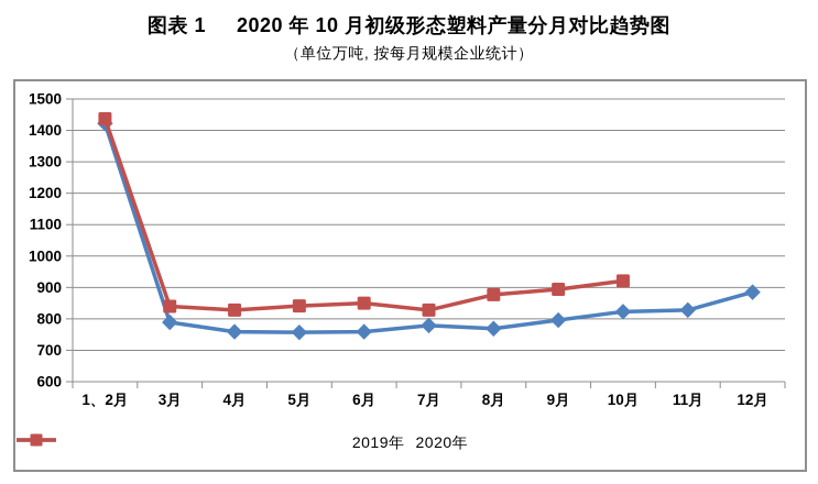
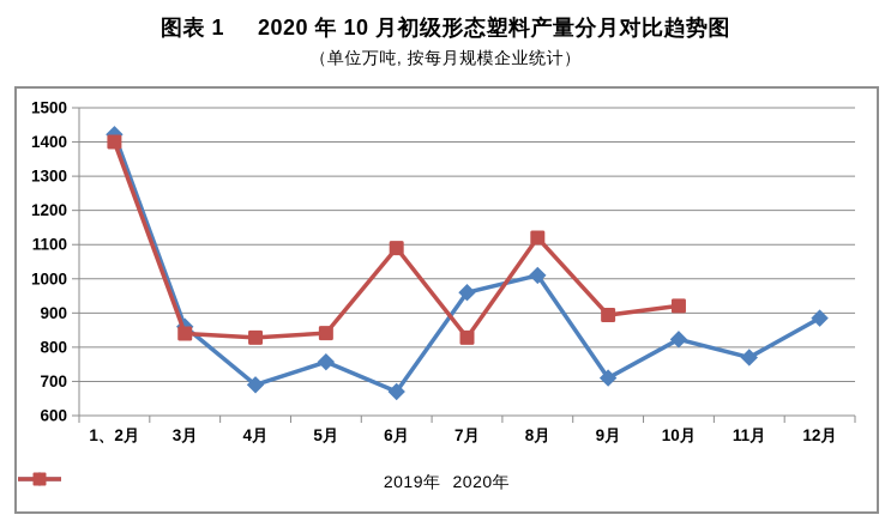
2020年/1、2月: 1440 -> 1400
2019年/3月: 790 -> 860
2019年/4月: 760 -> 690
2019年/6月: 760 -> 670
2020年/6月: 850 -> 1090
2019年/7月: 780 -> 960
2019年/8月: 770 -> 1010
2020年/8月: 880 -> 1120
2019年/9月: 800 -> 710
2019年/11月: 830 -> 770
